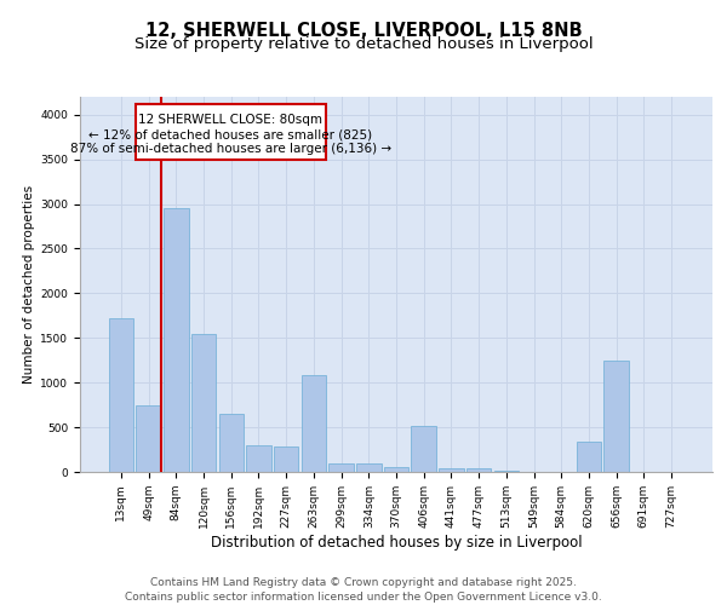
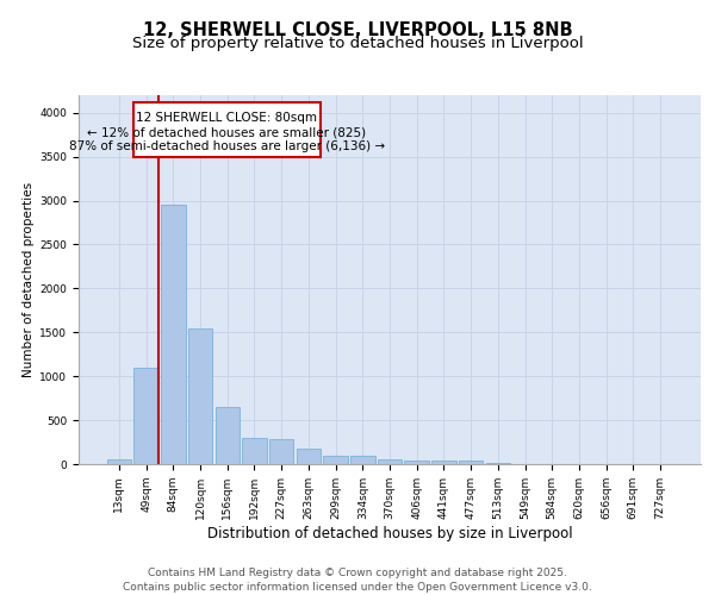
13sqm: 1720 -> 50
49sqm: 740 -> 1100
263sqm: 1080 -> 180
406sqm: 520 -> 40
620sqm: 340 -> 0
656sqm: 1240 -> 0
